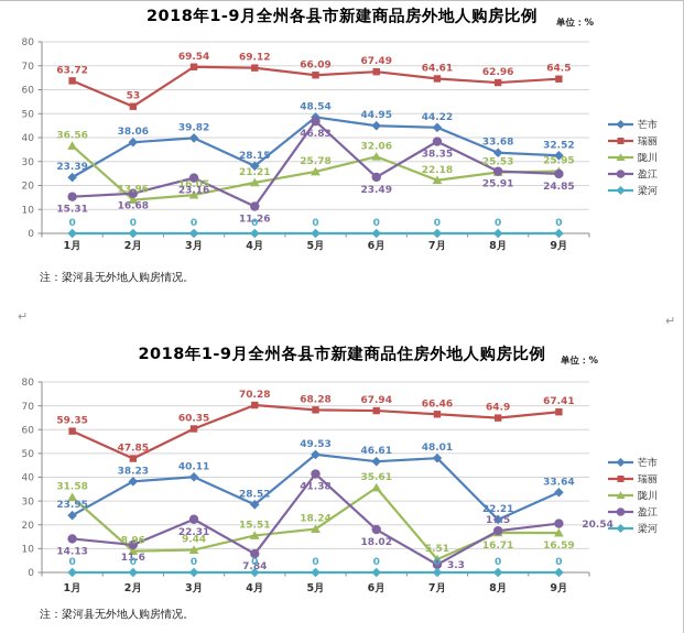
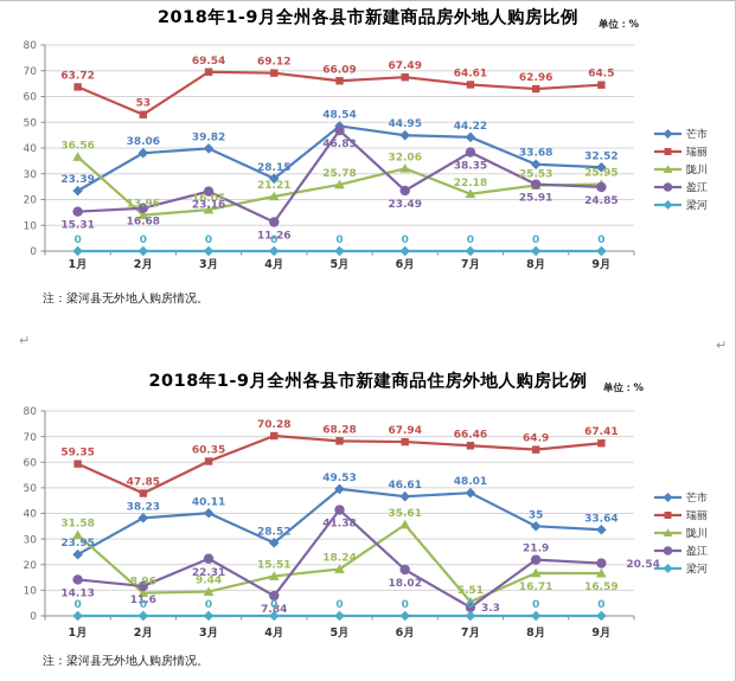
2018年1-9月全州各县市新建商品住房外地人购房比例/芒市/8月: 22.21 -> 35
2018年1-9月全州各县市新建商品住房外地人购房比例/盈江/8月: 17.5 -> 21.9
